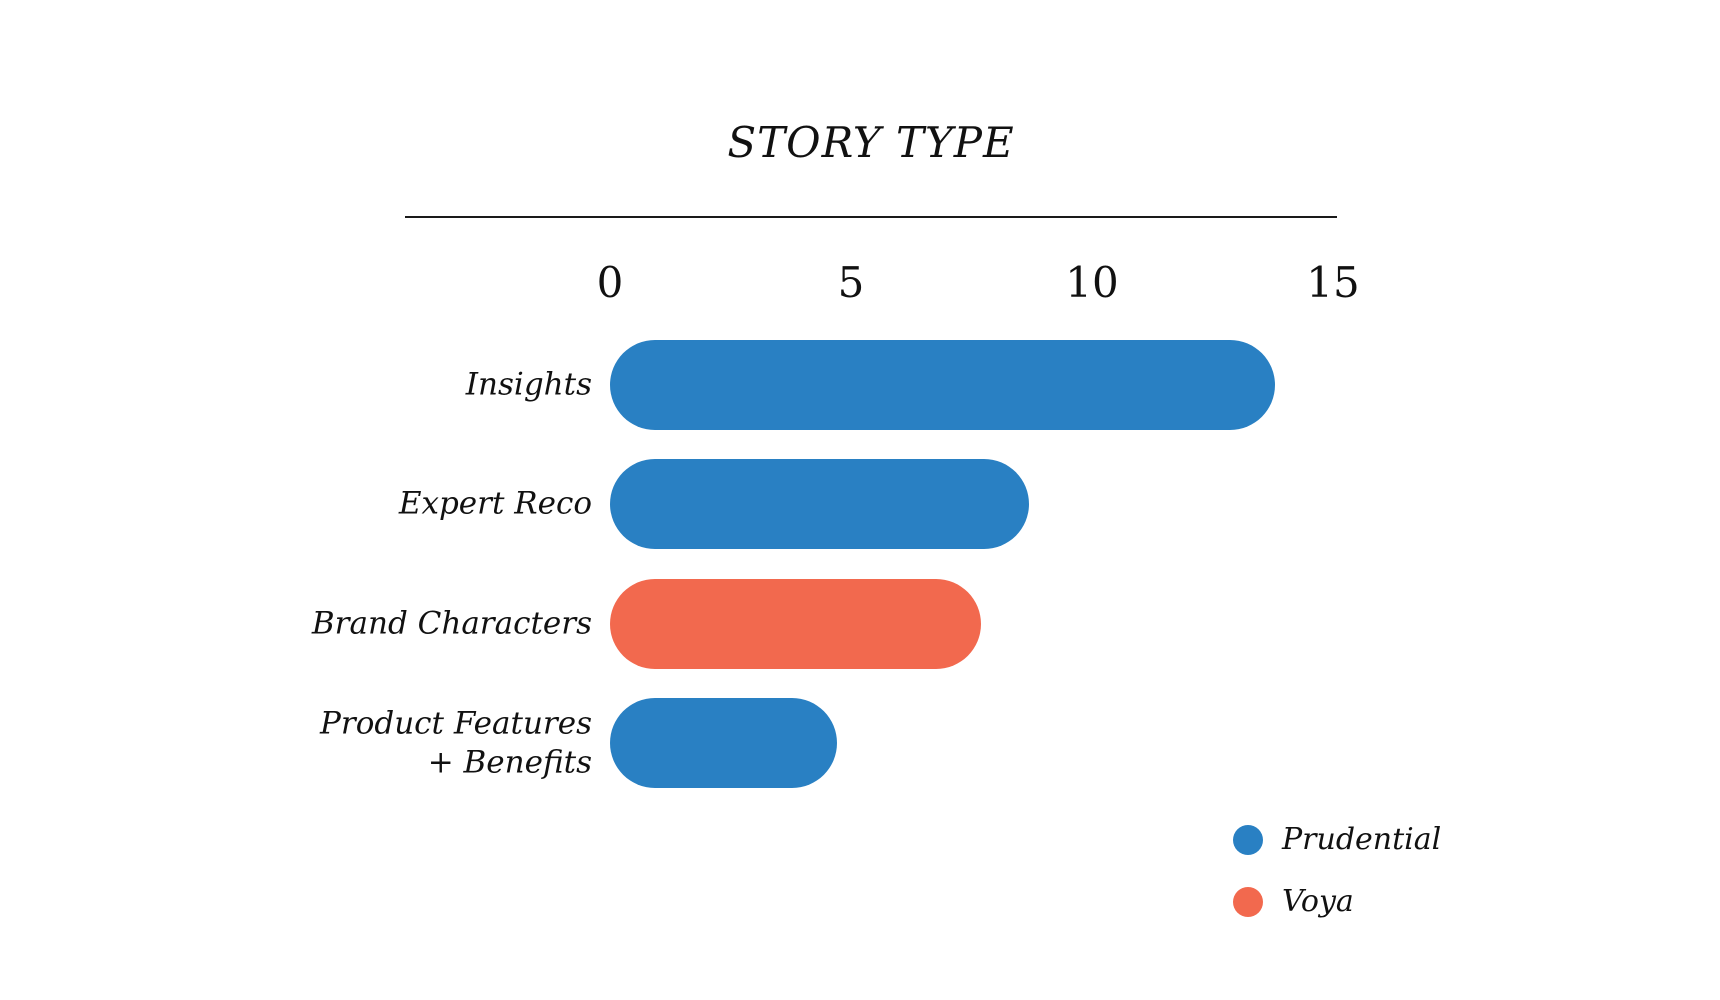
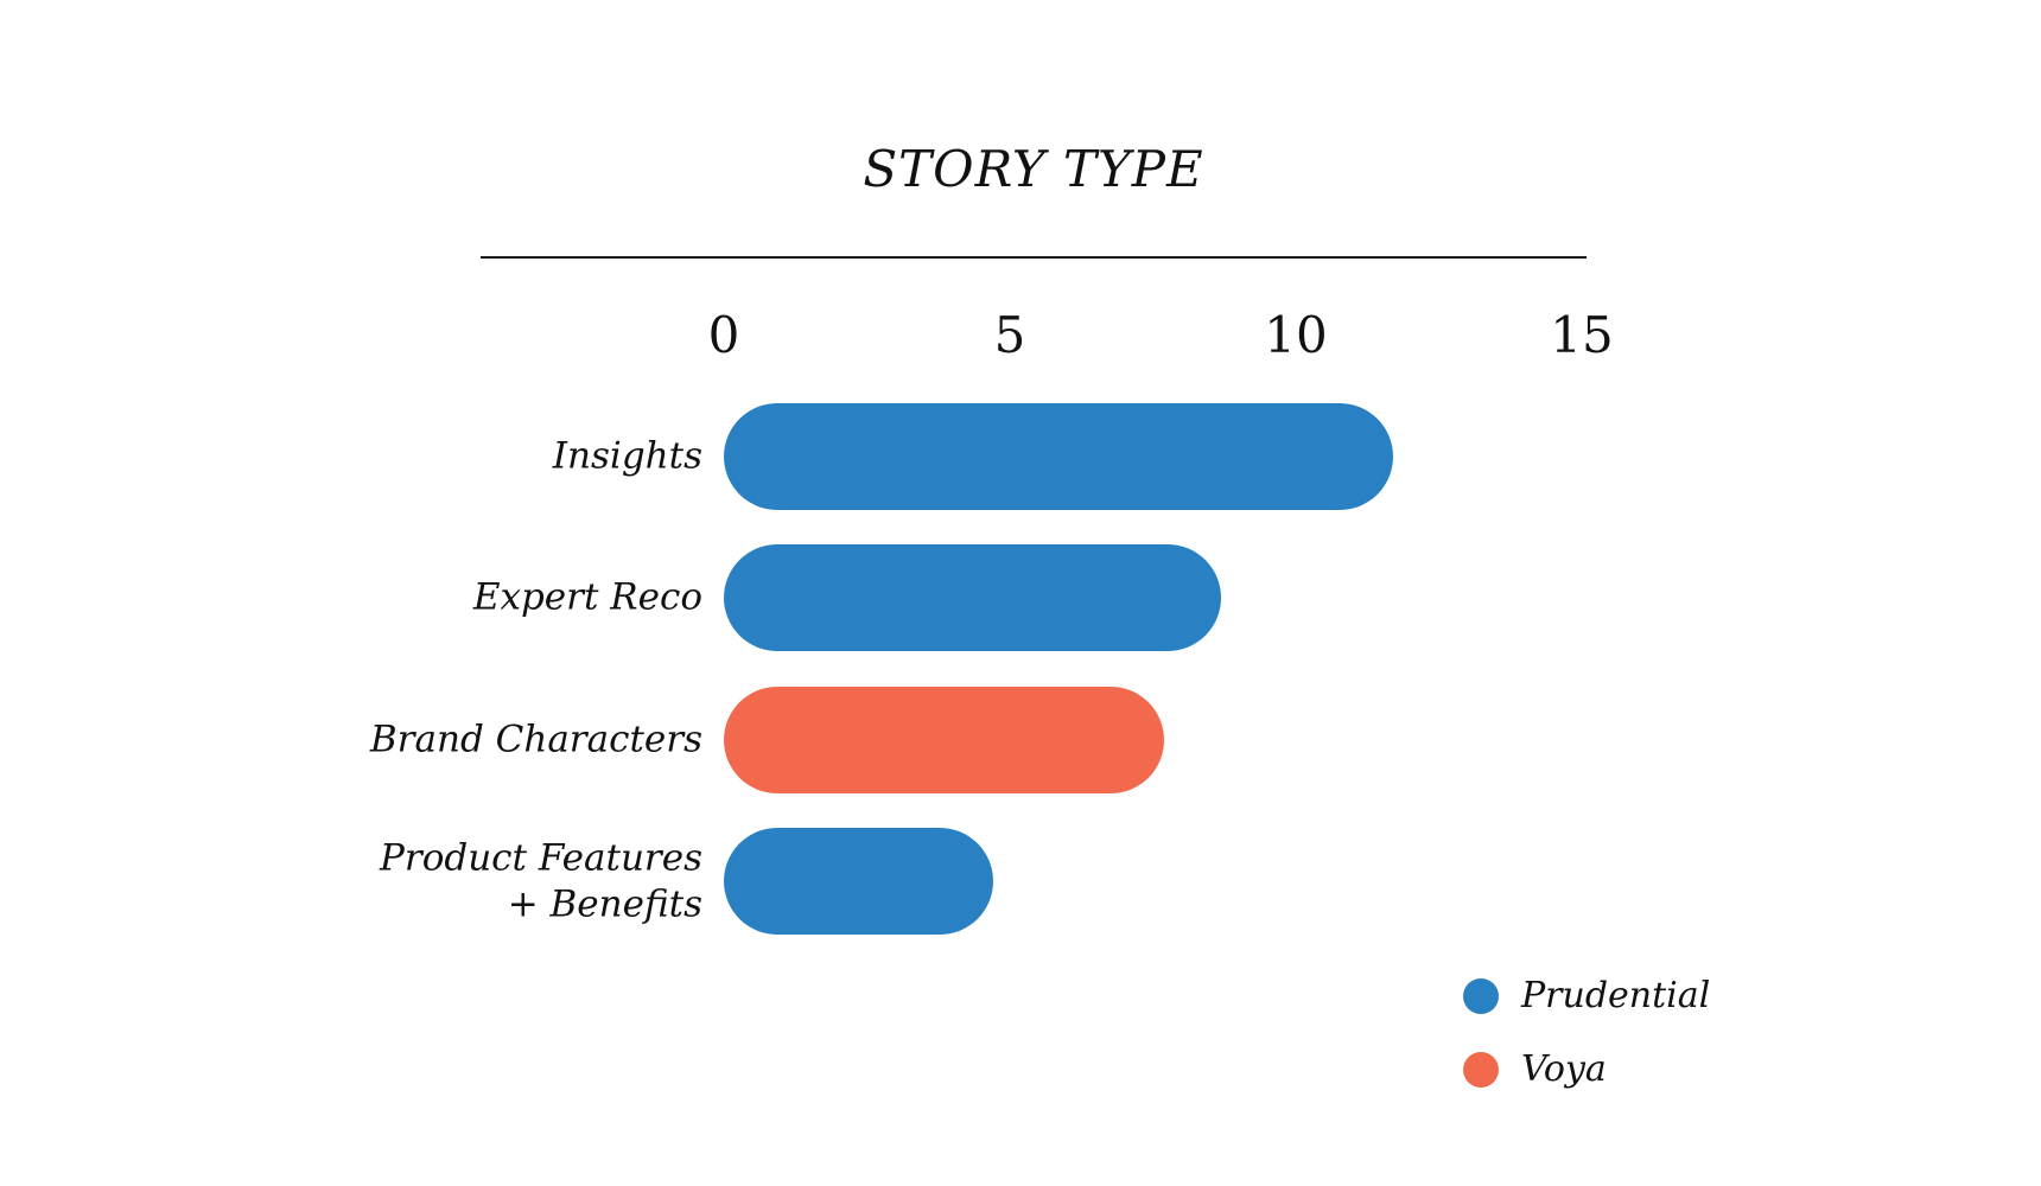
Insights: 13.8 -> 11.7
